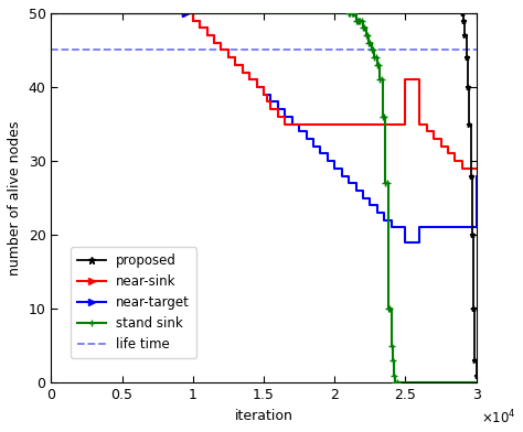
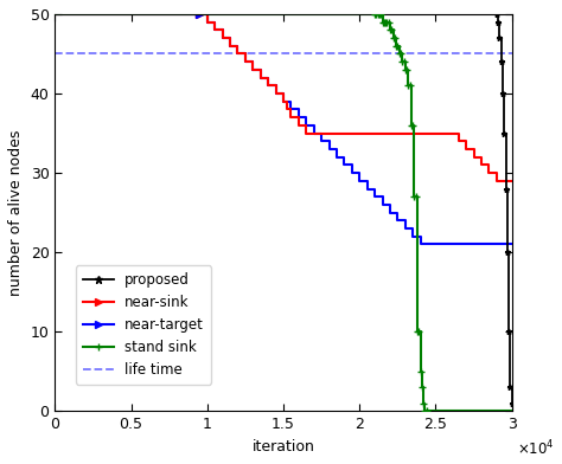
near-sink/2.5: 41 -> 35
near-target/2.5: 19 -> 21
near-target/3: 28 -> 21
